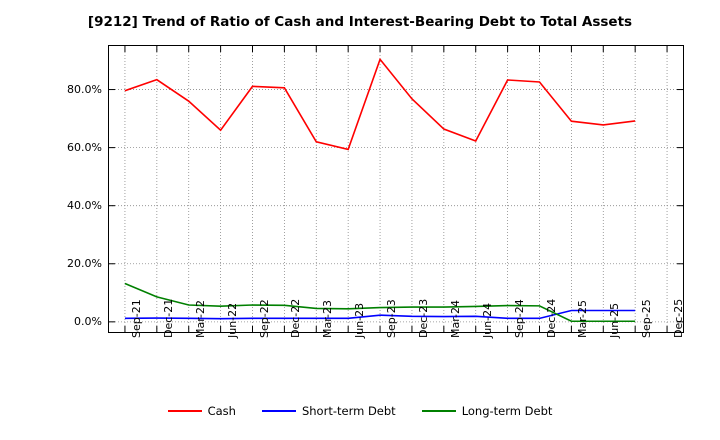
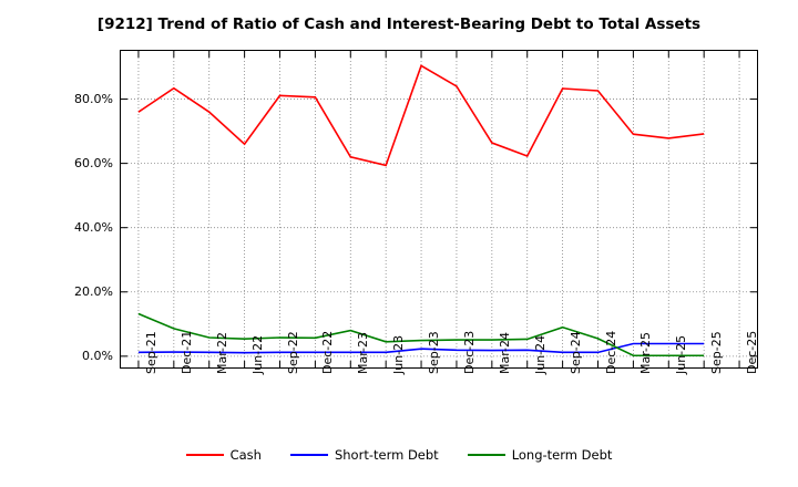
Cash/Sep-21: 80% -> 76%
Long-term Debt/Mar-23: 5% -> 8%
Cash/Dec-23: 77% -> 84%
Long-term Debt/Sep-24: 6% -> 9%
